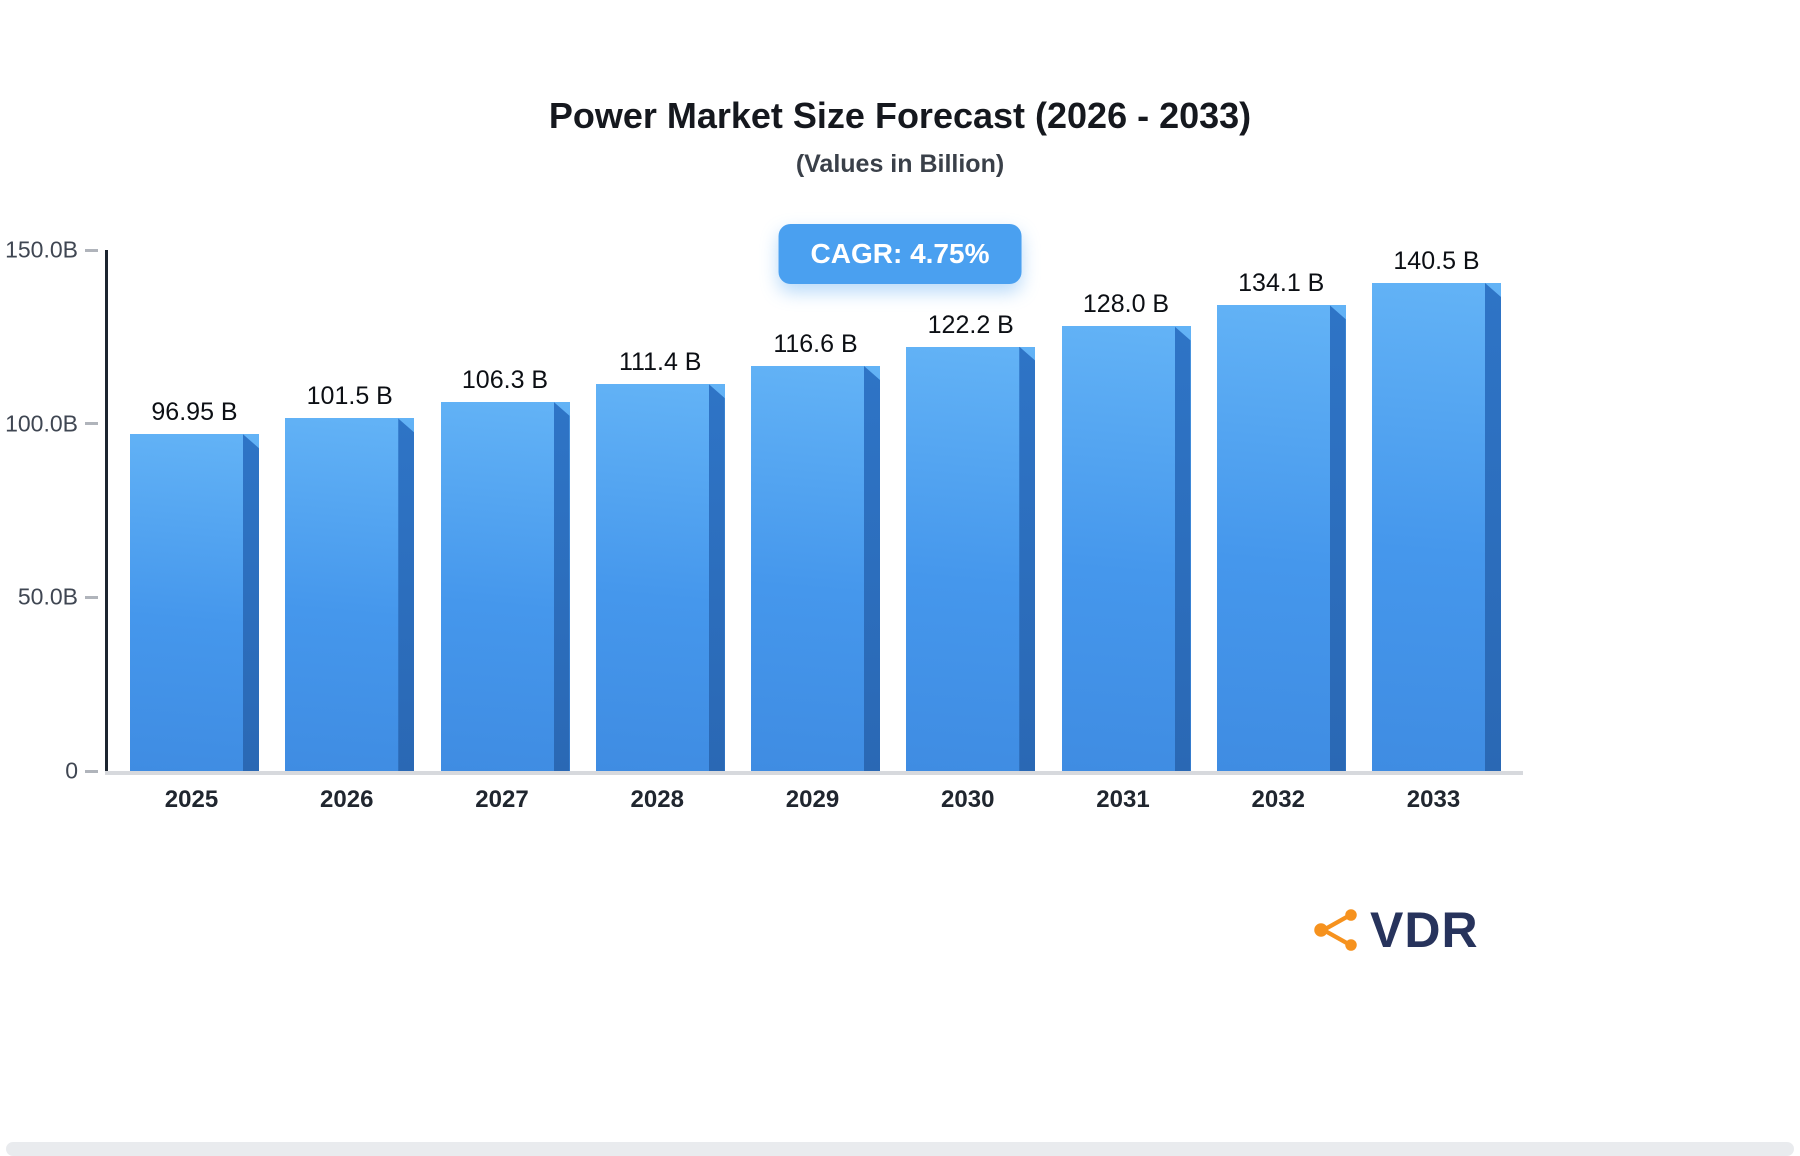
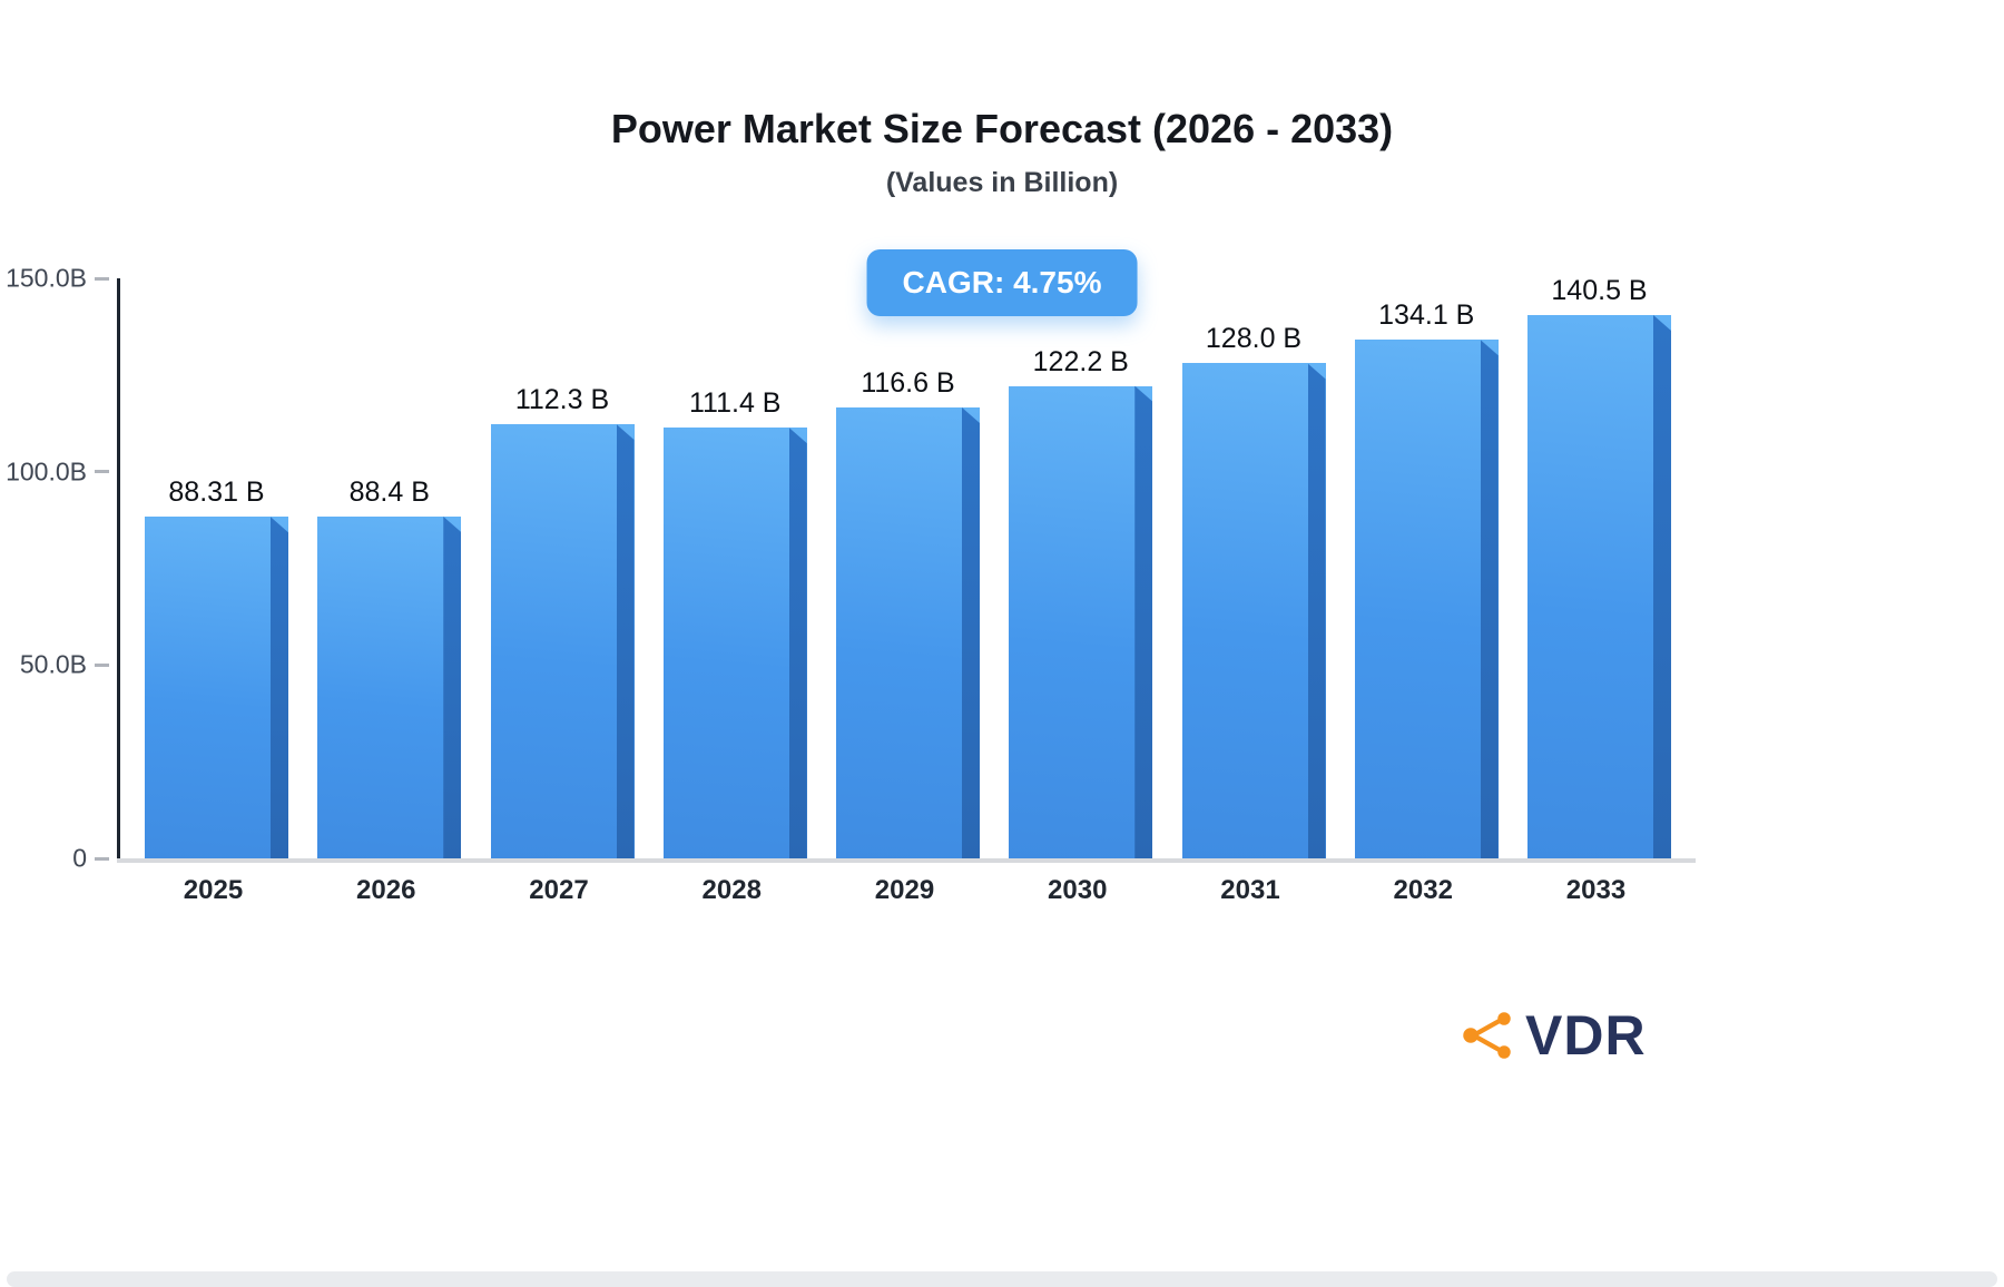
2025: 96.95 -> 88.31
2026: 101.5 -> 88.4
2027: 106.3 -> 112.3
